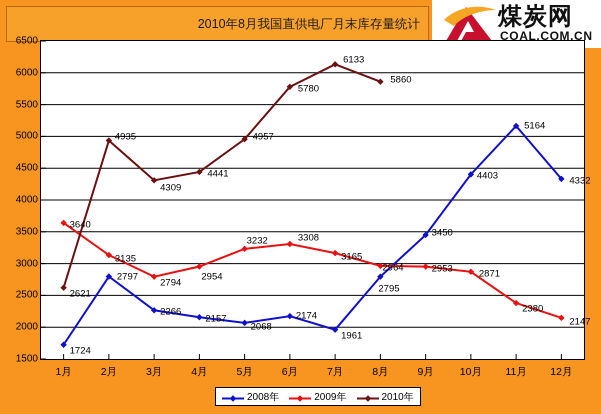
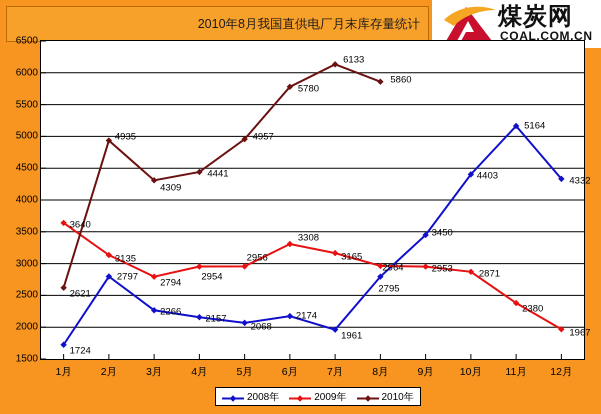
2009年/5月: 3232 -> 2956
2009年/12月: 2147 -> 1967
